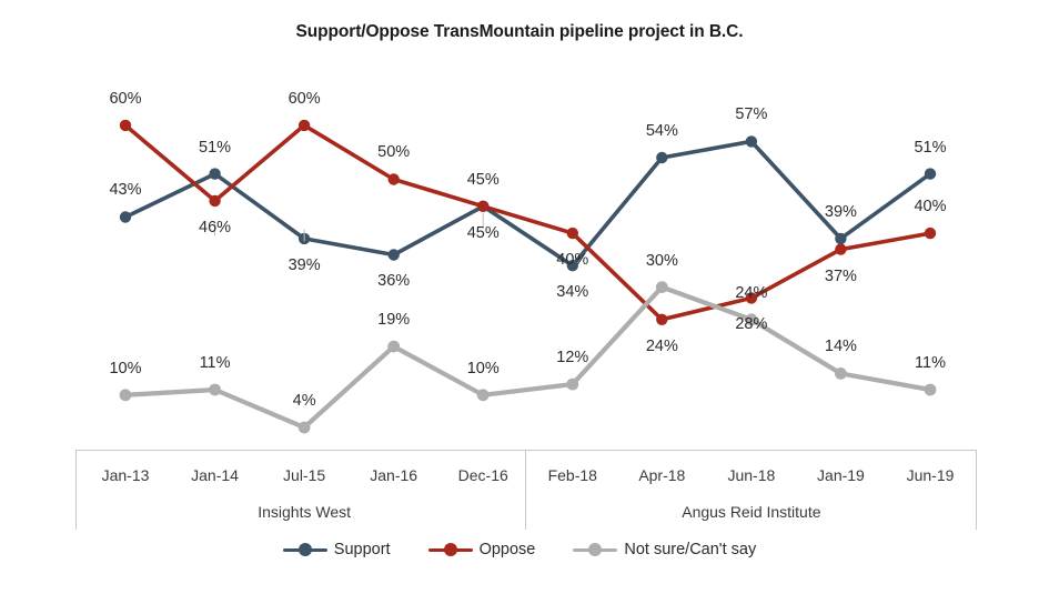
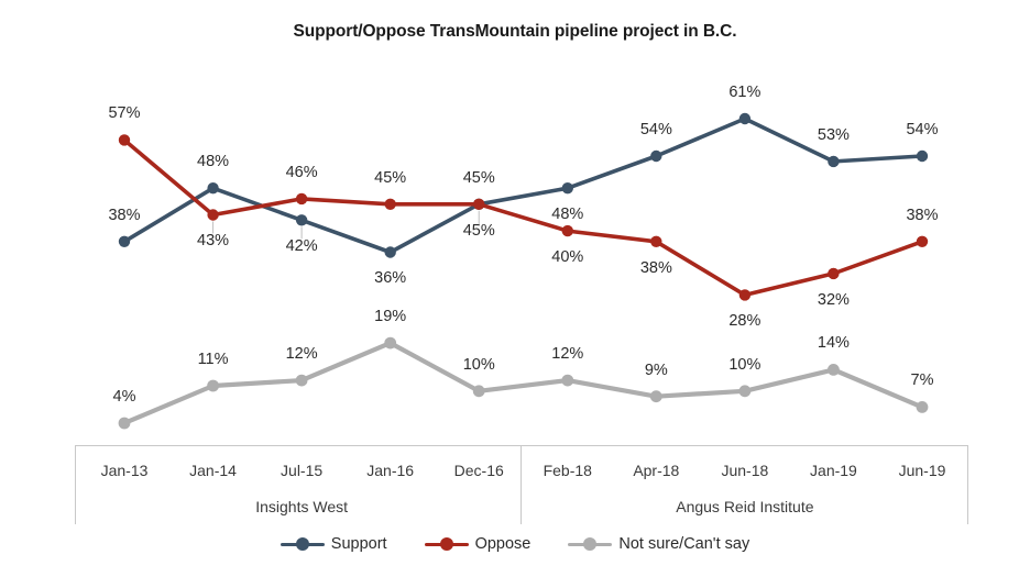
Support/Jan-13: 43% -> 38%
Oppose/Jan-13: 60% -> 57%
Not sure/Can't say/Jan-13: 10% -> 4%
Support/Jan-14: 51% -> 48%
Oppose/Jan-14: 46% -> 43%
Support/Jul-15: 39% -> 42%
Oppose/Jul-15: 60% -> 46%
Not sure/Can't say/Jul-15: 4% -> 12%
Oppose/Jan-16: 50% -> 45%
Support/Feb-18: 34% -> 48%
Oppose/Apr-18: 24% -> 38%
Not sure/Can't say/Apr-18: 30% -> 9%
Support/Jun-18: 57% -> 61%
Not sure/Can't say/Jun-18: 24% -> 10%
Support/Jan-19: 39% -> 53%
Oppose/Jan-19: 37% -> 32%
Support/Jun-19: 51% -> 54%
Oppose/Jun-19: 40% -> 38%
Not sure/Can't say/Jun-19: 11% -> 7%
